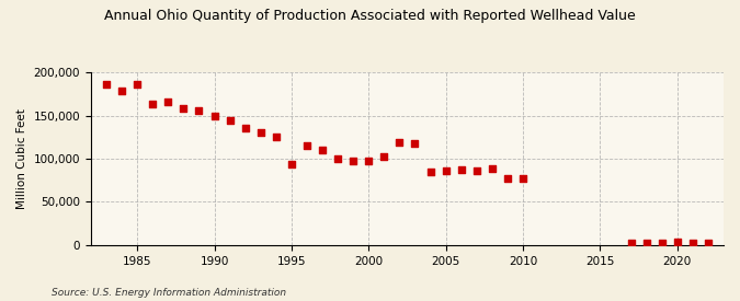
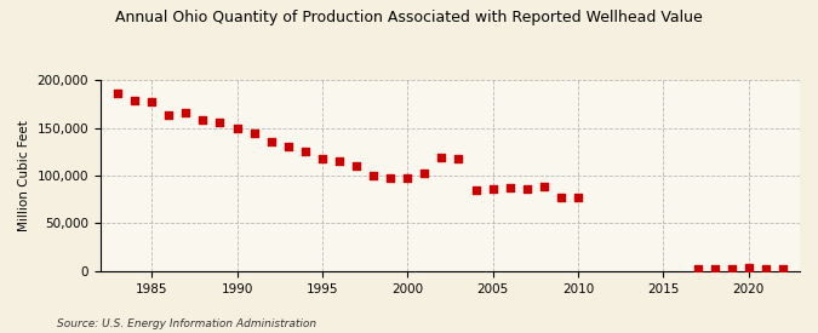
1985: 186,000 -> 178,000
1995: 94,000 -> 118,000
